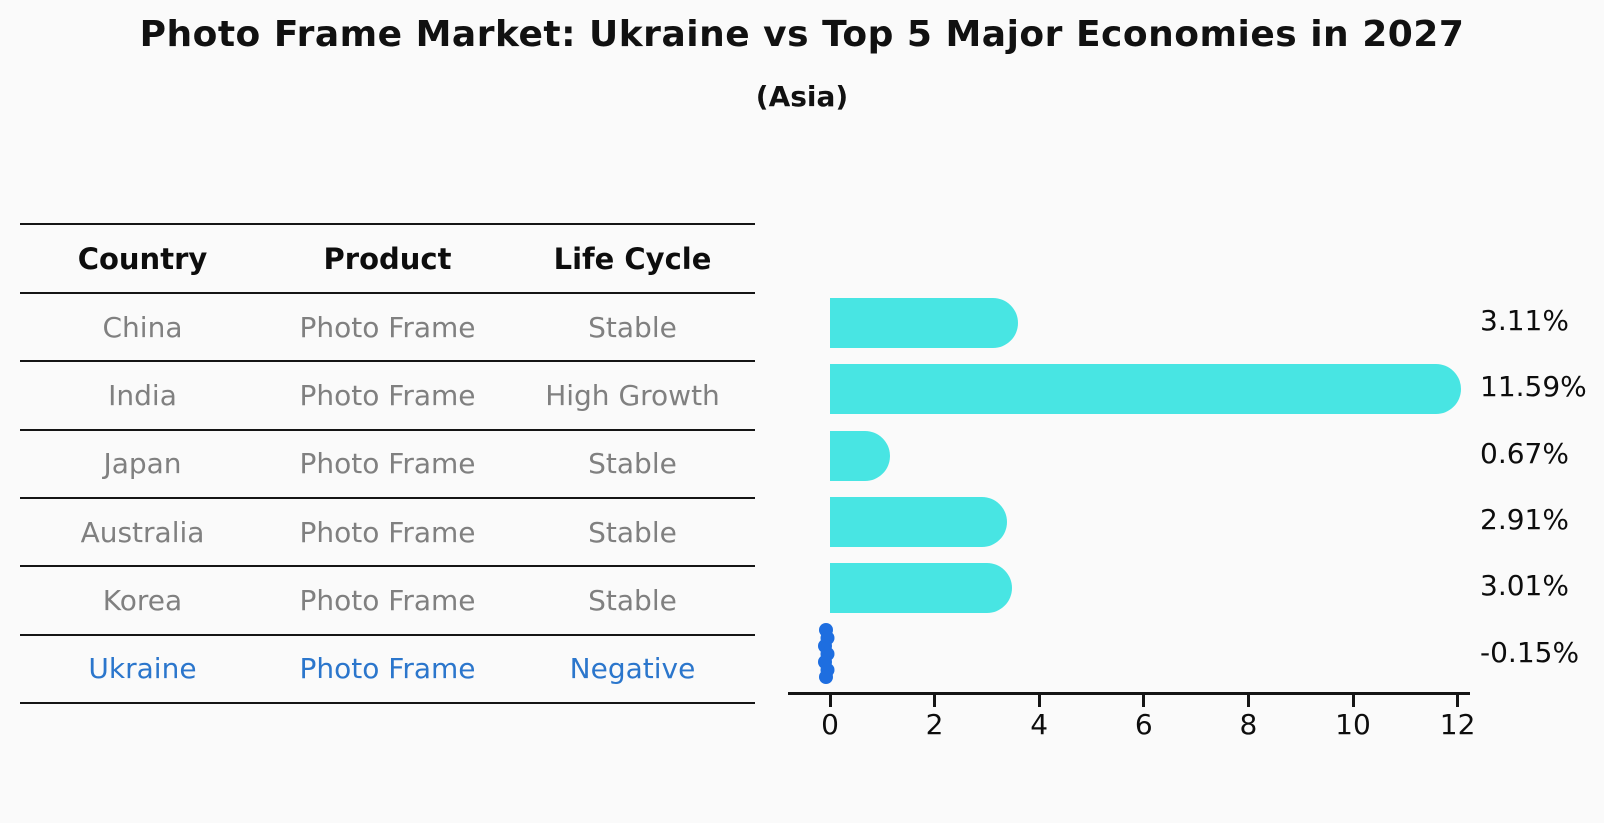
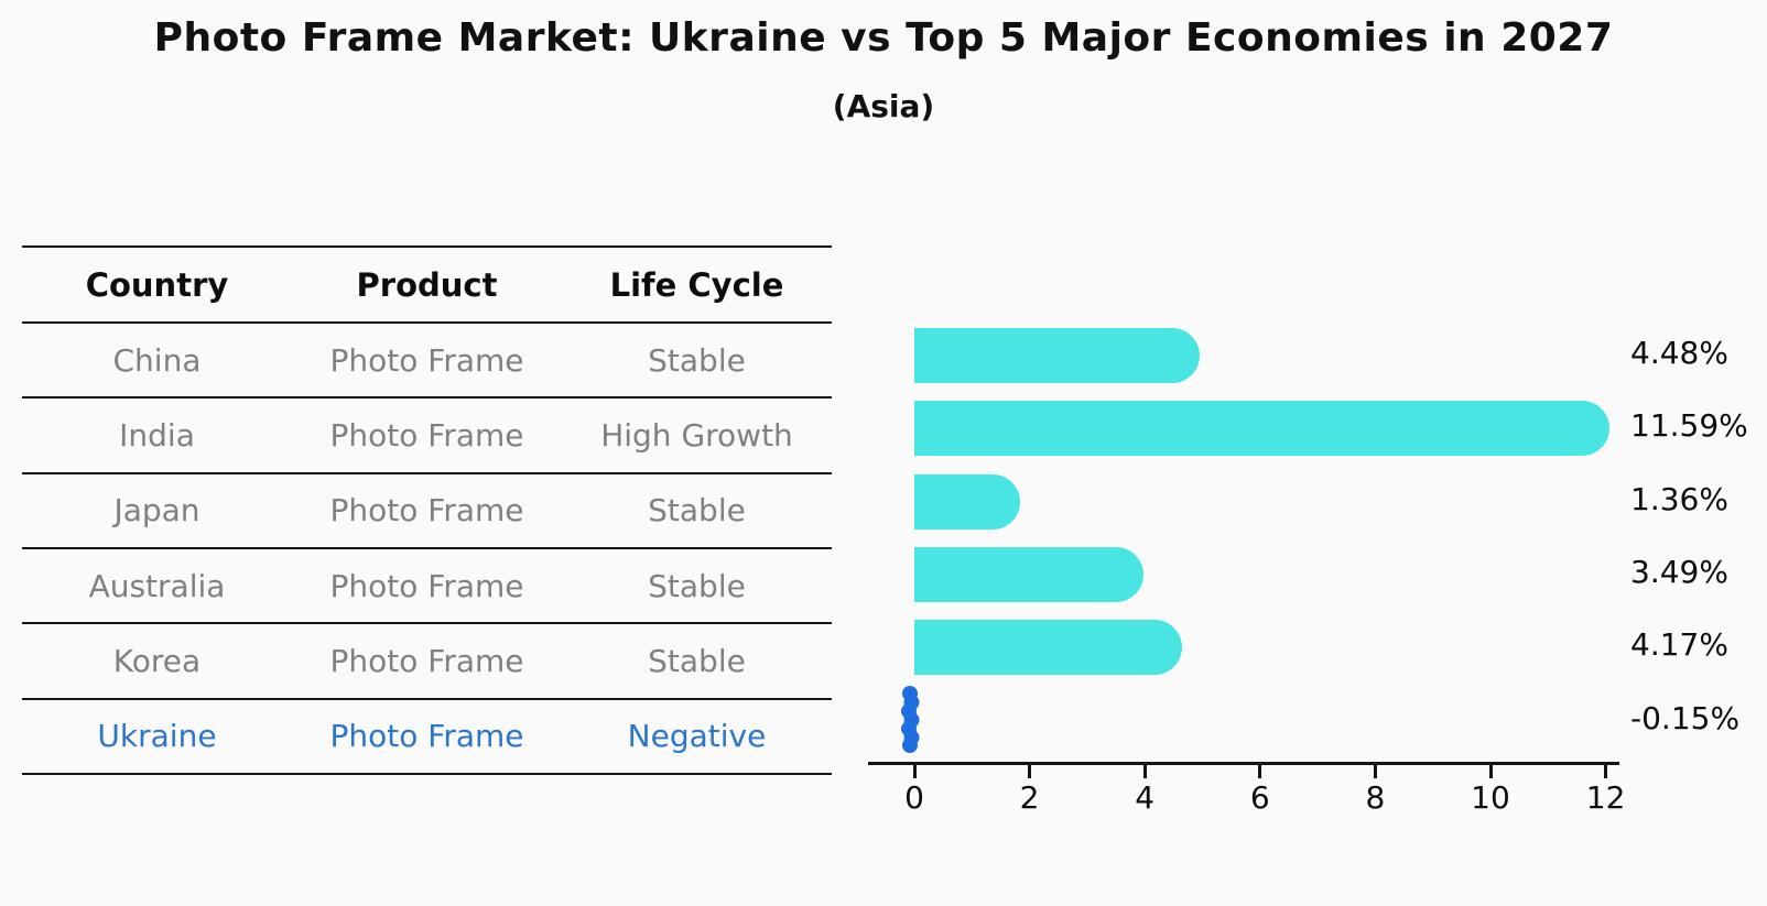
China: 3.11% -> 4.48%
Japan: 0.67% -> 1.36%
Australia: 2.91% -> 3.49%
Korea: 3.01% -> 4.17%
